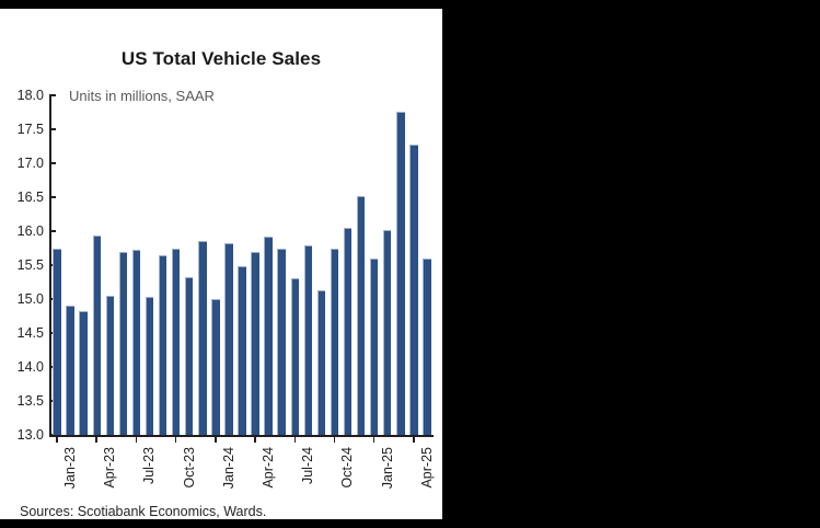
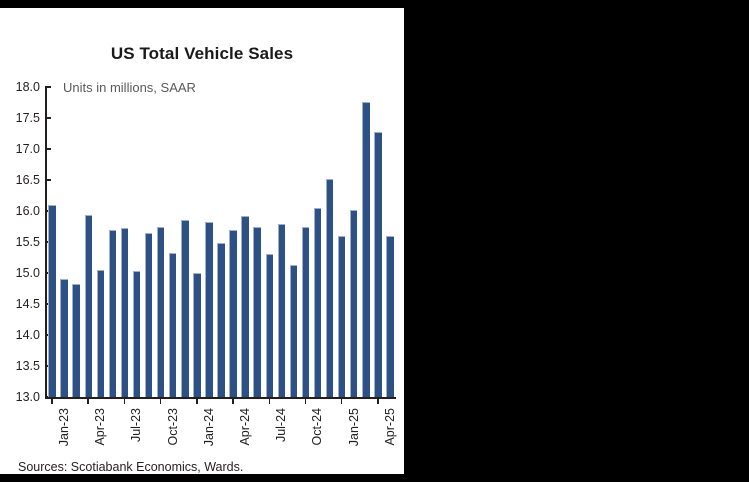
Jan-23: 15.7 -> 16.1
